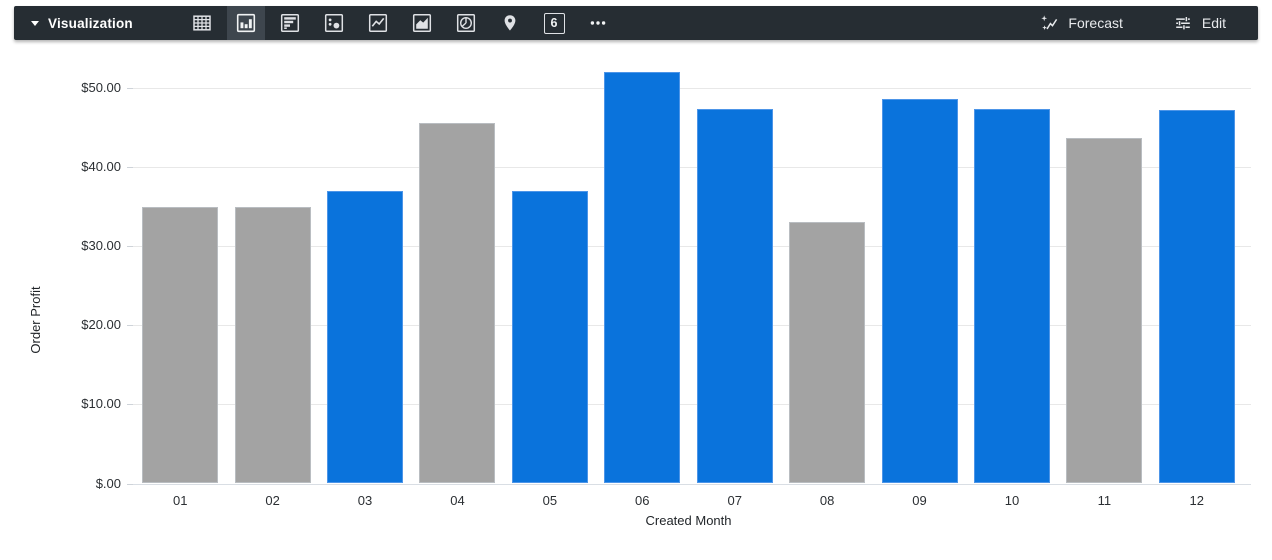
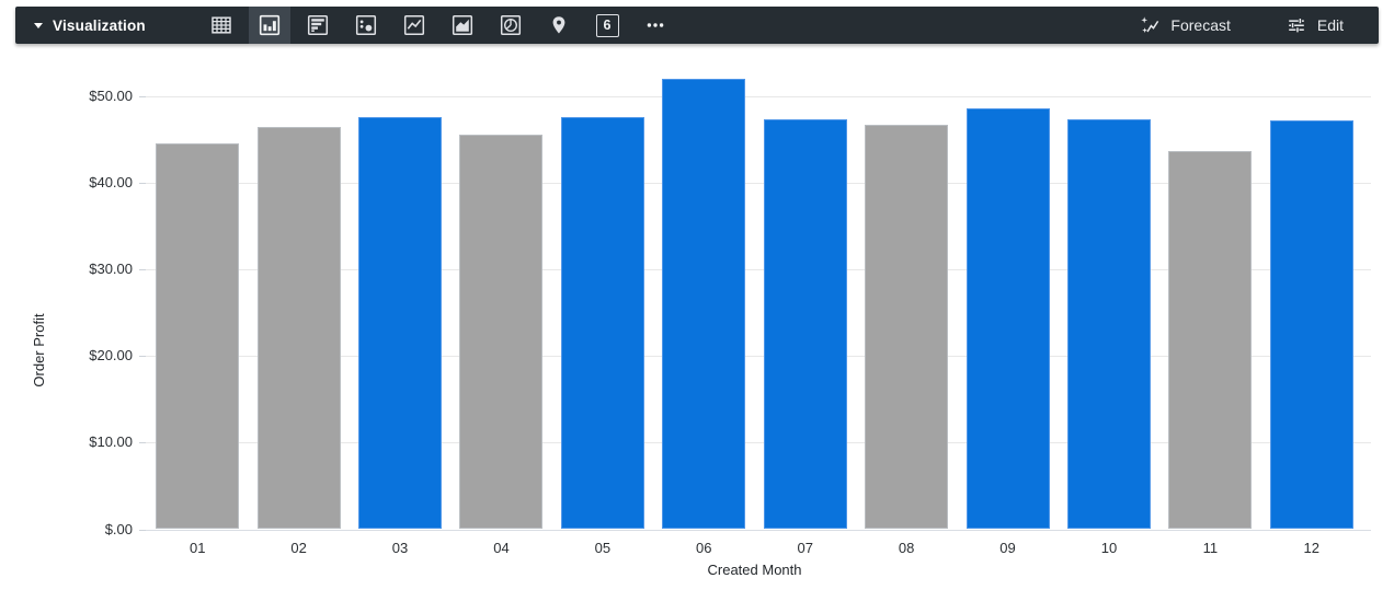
01: $35 -> $45
02: $35 -> $46
03: $37 -> $48
05: $37 -> $48
08: $33 -> $47
